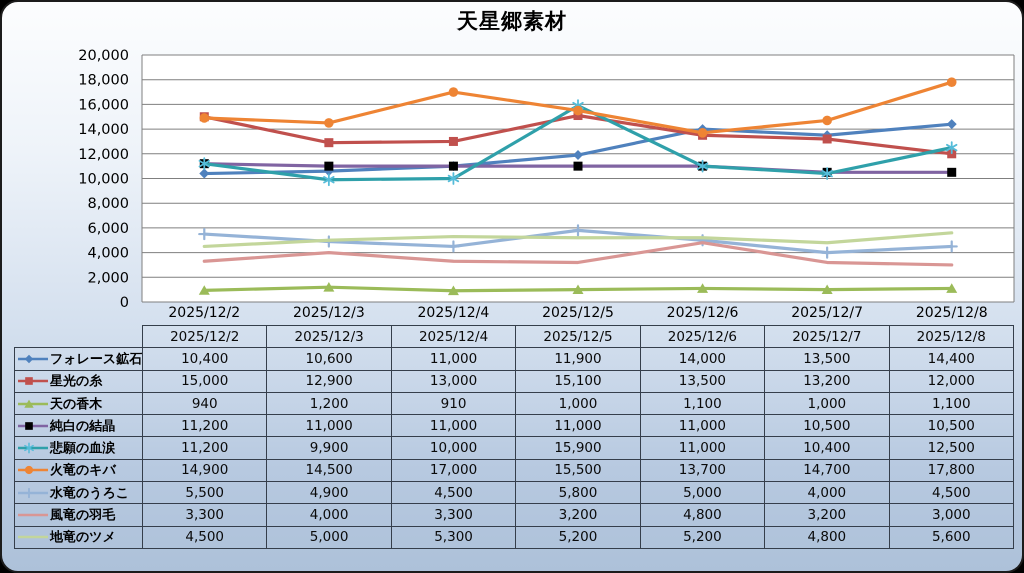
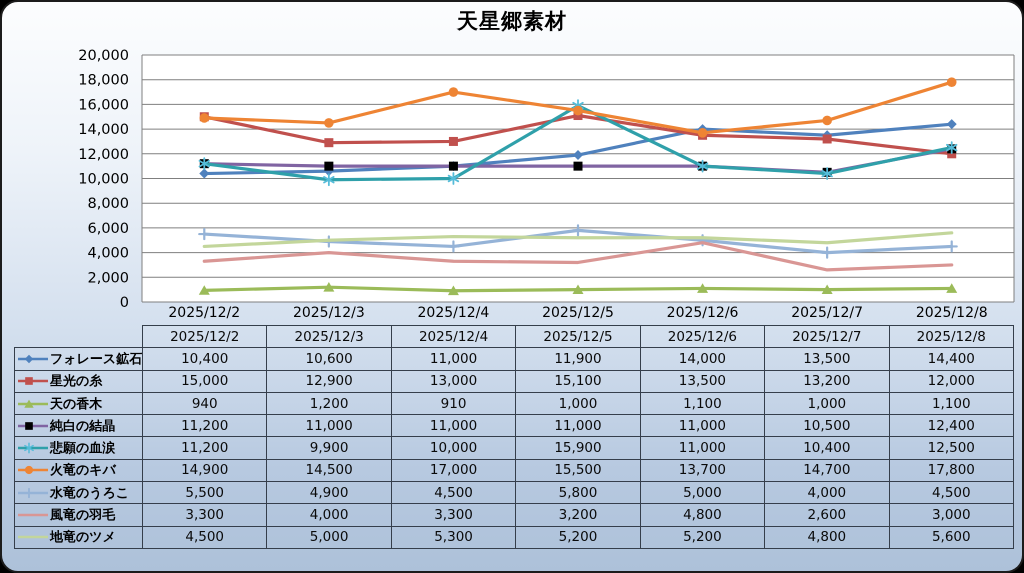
風竜の羽毛/2025/12/7: 3,200 -> 2,600
純白の結晶/2025/12/8: 10,500 -> 12,400
